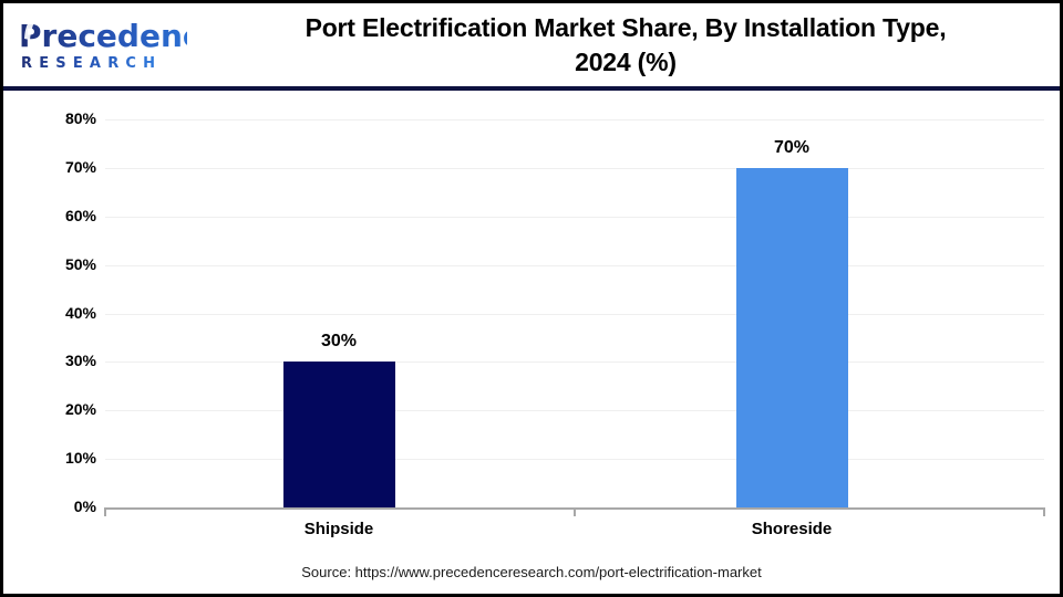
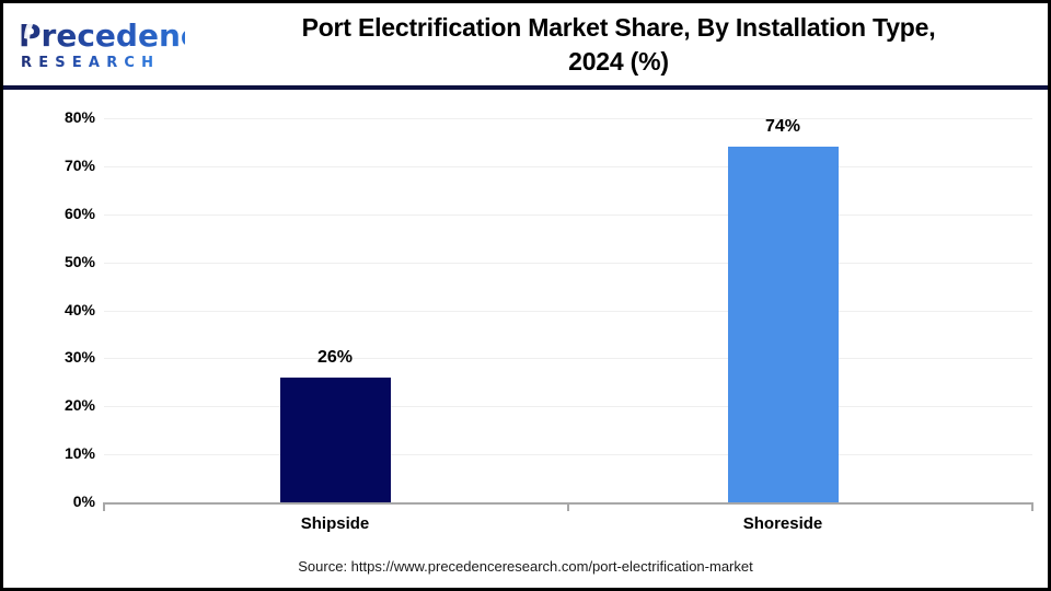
Shipside: 30% -> 26%
Shoreside: 70% -> 74%
